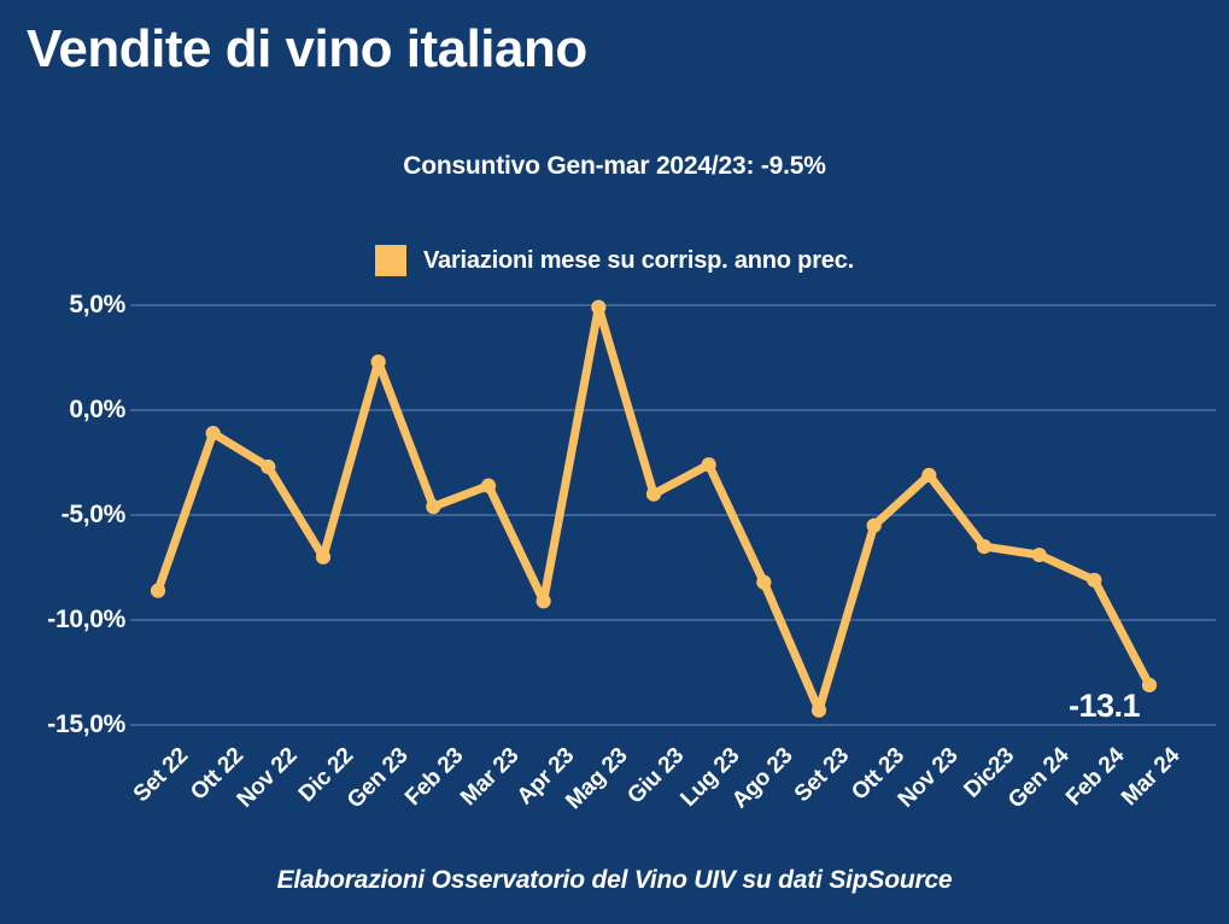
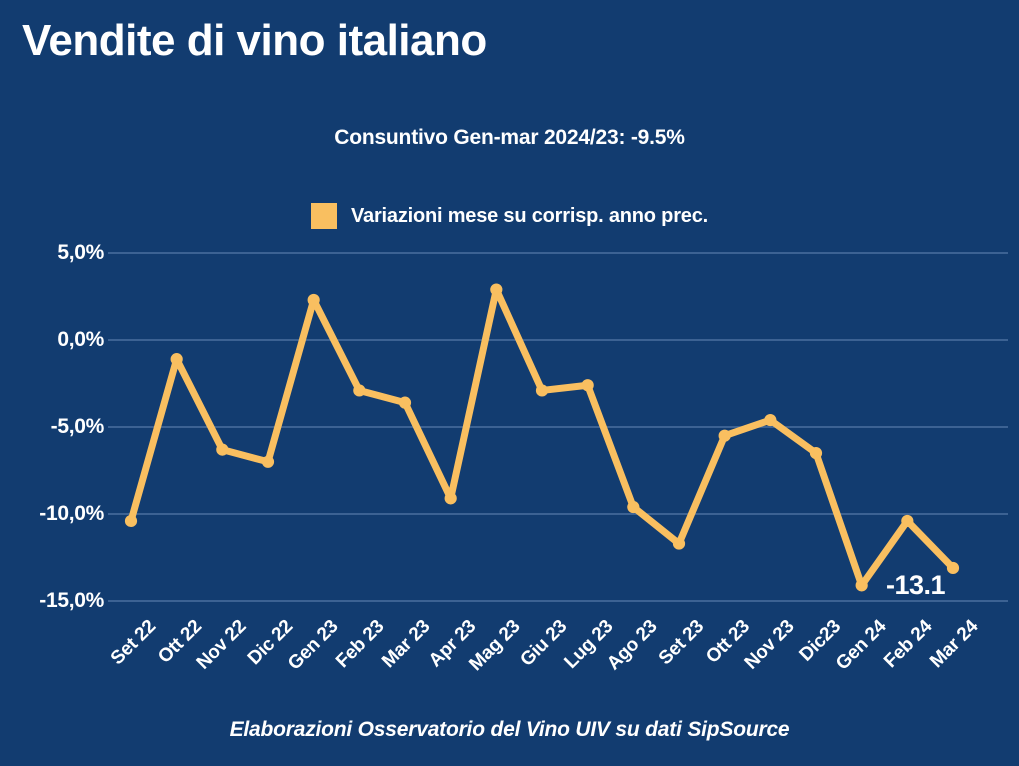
Set 22: -8,6% -> -10,4%
Nov 22: -2,7% -> -6,3%
Feb 23: -4,6% -> -2,9%
Mag 23: 4,9% -> 2,9%
Giu 23: -4,0% -> -2,9%
Ago 23: -8,2% -> -9,6%
Set 23: -14,3% -> -11,7%
Nov 23: -3,1% -> -4,6%
Gen 24: -6,9% -> -14,1%
Feb 24: -8,1% -> -10,4%
